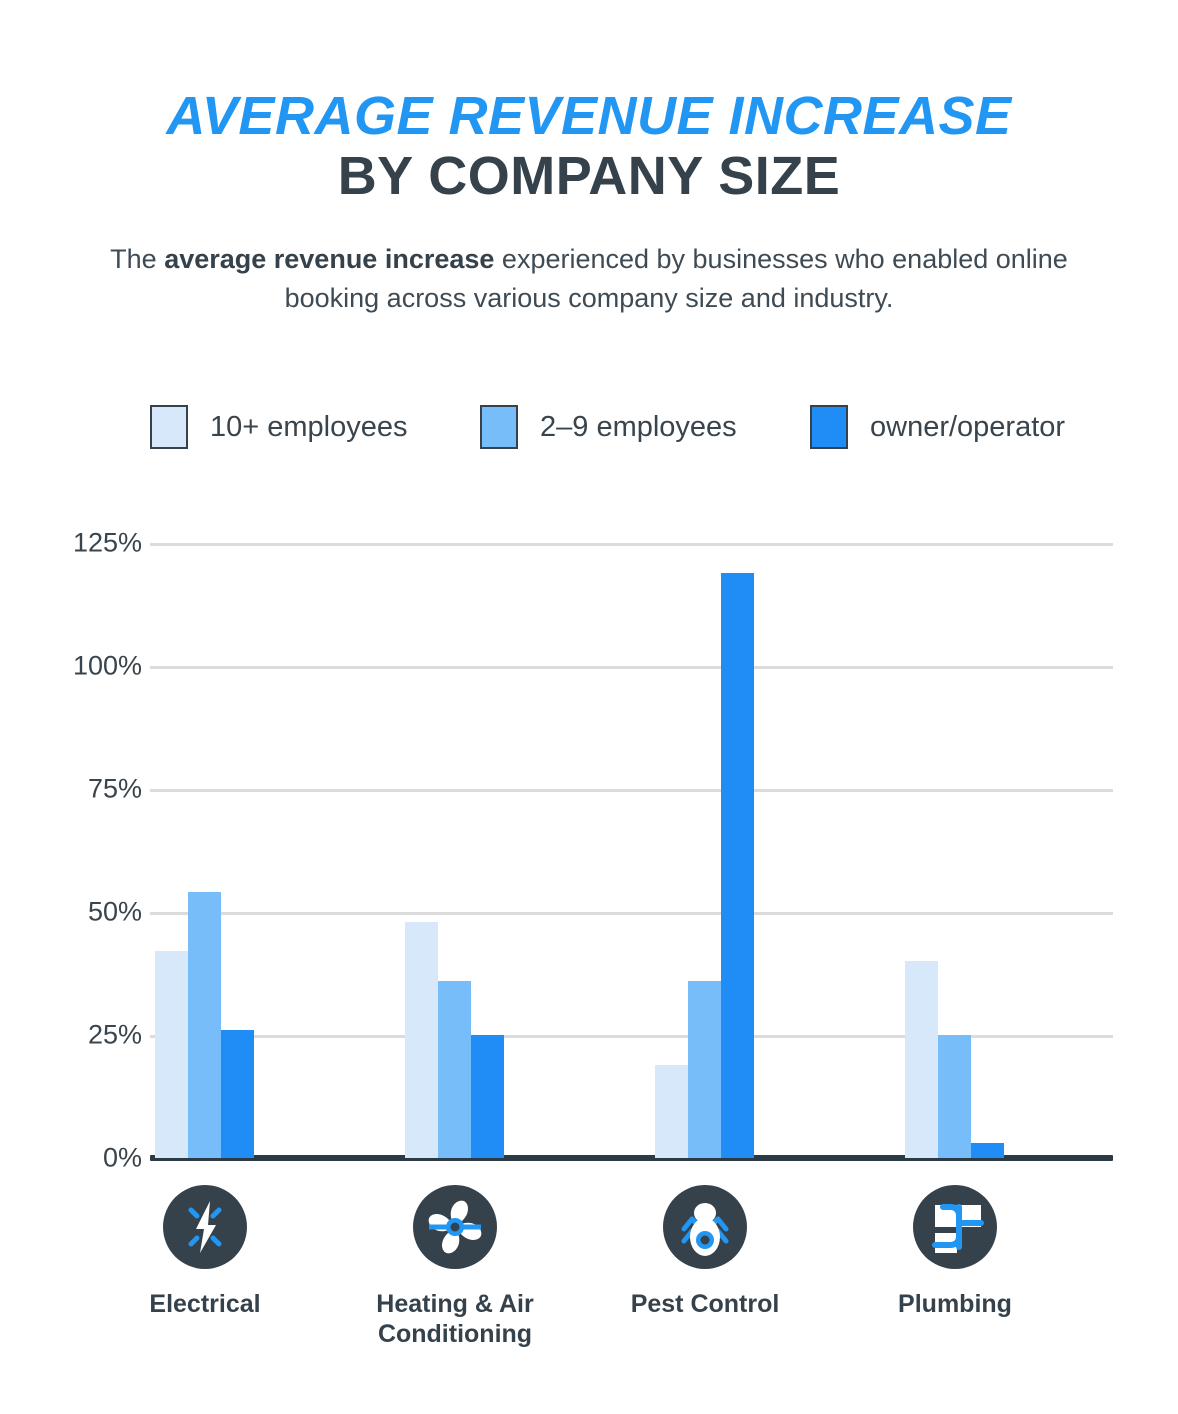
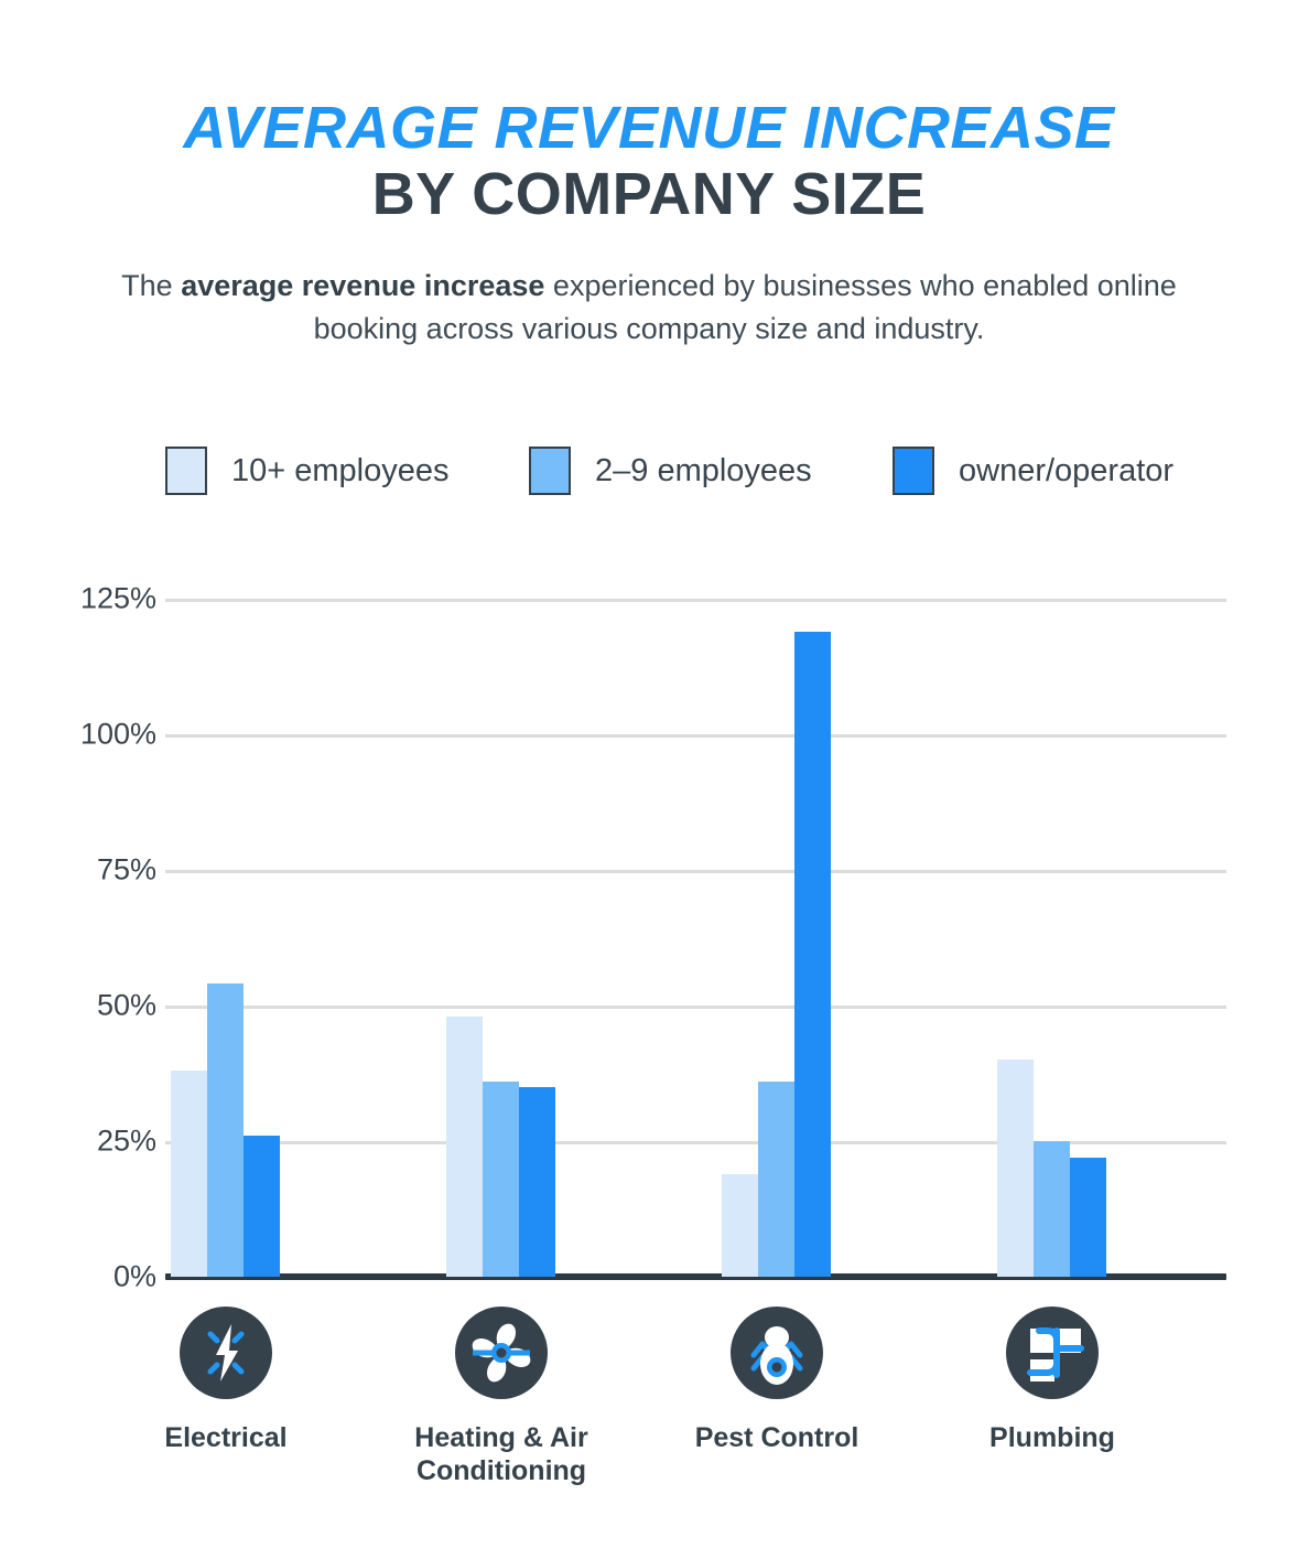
10+ employees/Electrical: 42% -> 38%
owner/operator/Heating & Air Conditioning: 25% -> 35%
owner/operator/Plumbing: 3% -> 22%
